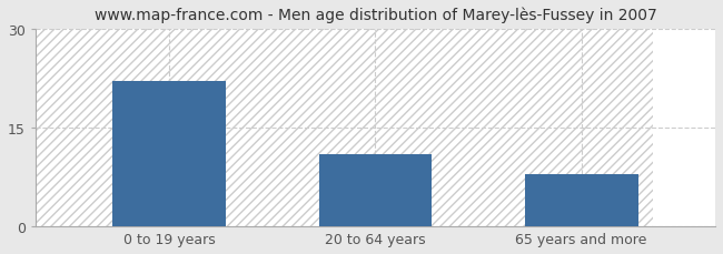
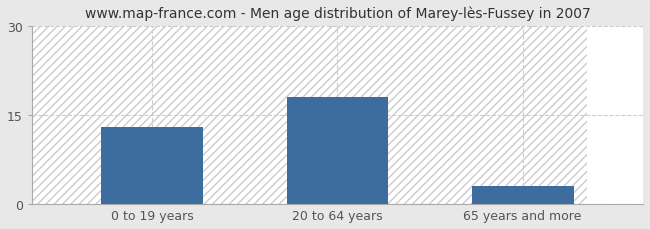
0 to 19 years: 22 -> 13
20 to 64 years: 11 -> 18
65 years and more: 8 -> 3
